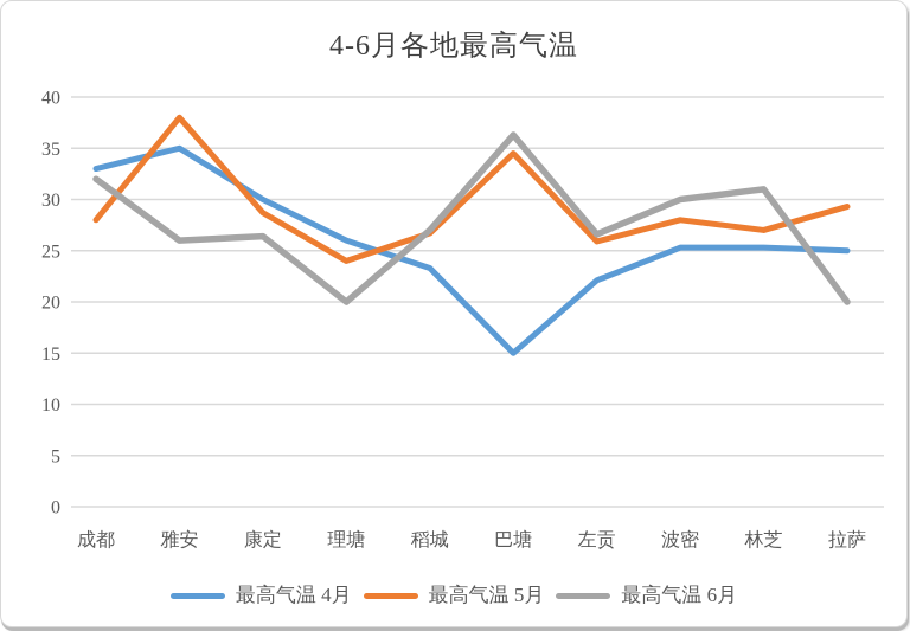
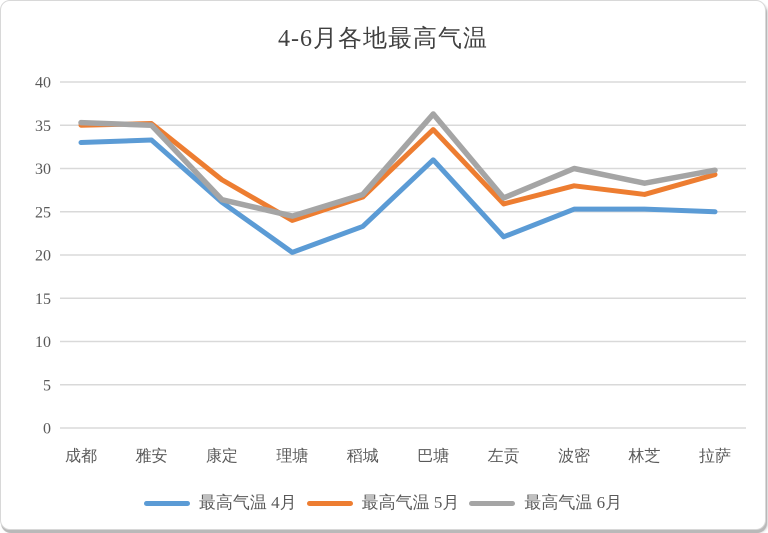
最高气温 5月/成都: 28 -> 35
最高气温 6月/成都: 32 -> 35
最高气温 4月/雅安: 35 -> 33
最高气温 5月/雅安: 38 -> 35
最高气温 6月/雅安: 26 -> 35
最高气温 4月/康定: 30 -> 26
最高气温 4月/理塘: 26 -> 20
最高气温 6月/理塘: 20 -> 24
最高气温 4月/巴塘: 15 -> 31
最高气温 6月/林芝: 31 -> 28
最高气温 6月/拉萨: 20 -> 30
